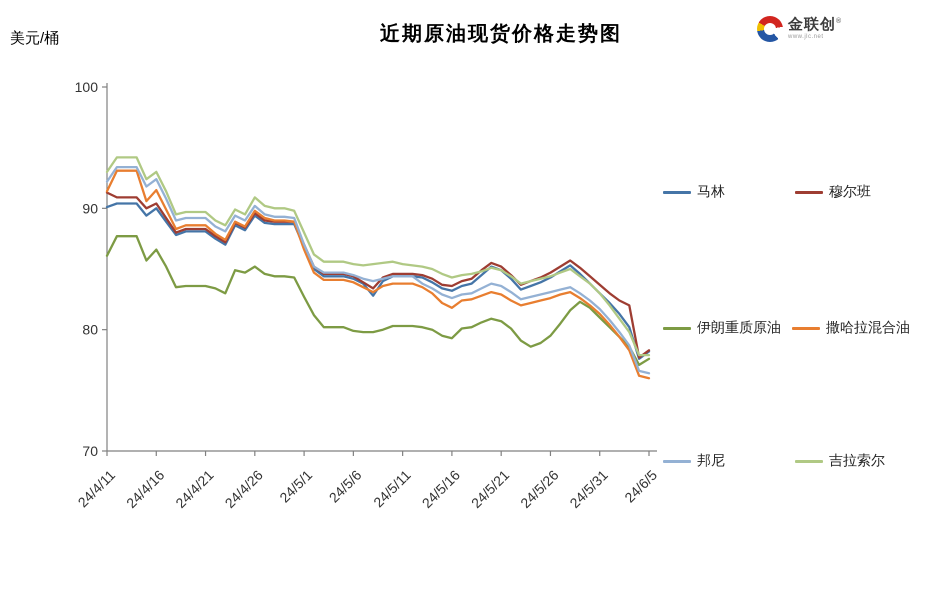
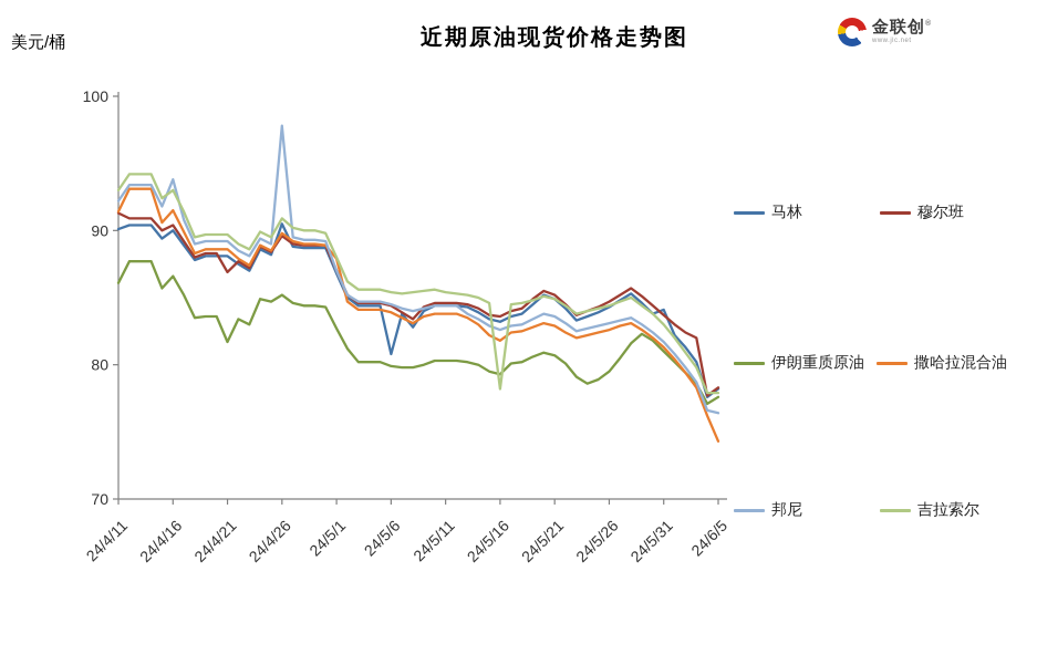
邦尼/24/4/16: 92.4 -> 93.8
穆尔班/24/4/21: 88.3 -> 86.9
伊朗重质原油/24/4/21: 83.6 -> 81.7
马林/24/4/26: 89.4 -> 90.5
邦尼/24/4/26: 90.2 -> 97.8
撒哈拉混合油/24/5/1: 86.6 -> 87.9
马林/24/5/6: 84.2 -> 80.8
吉拉索尔/24/5/16: 84.3 -> 78.2
马林/24/5/31: 83.0 -> 84.1
撒哈拉混合油/24/6/5: 76.0 -> 74.3
